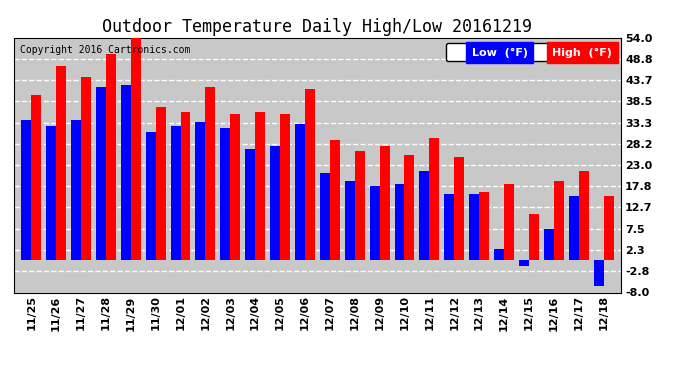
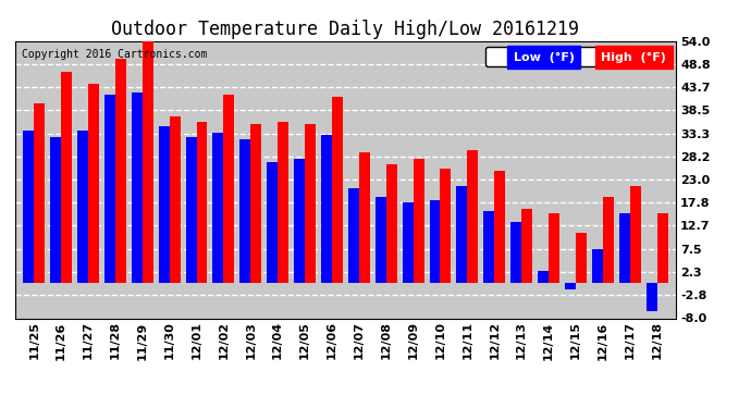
Low (°F)/11/30: 31.0 -> 35.0
Low (°F)/12/13: 16.0 -> 13.5
High (°F)/12/14: 18.5 -> 15.5
